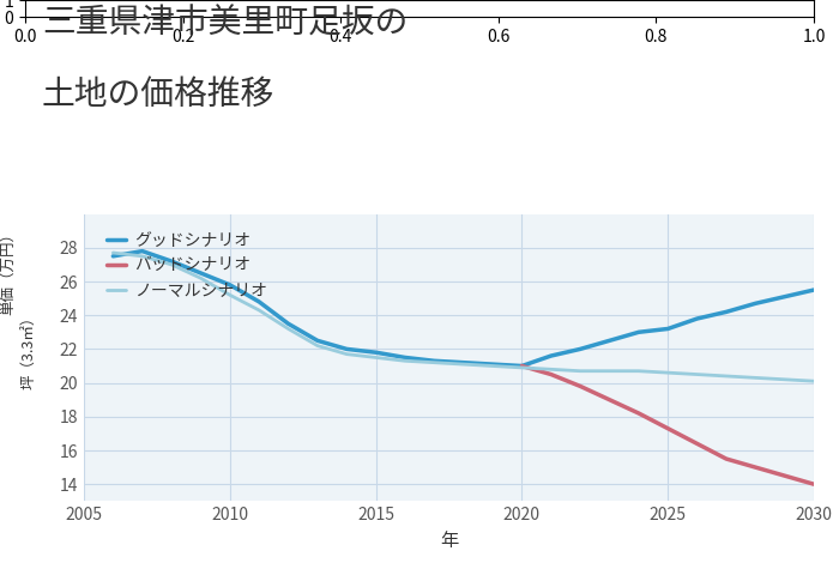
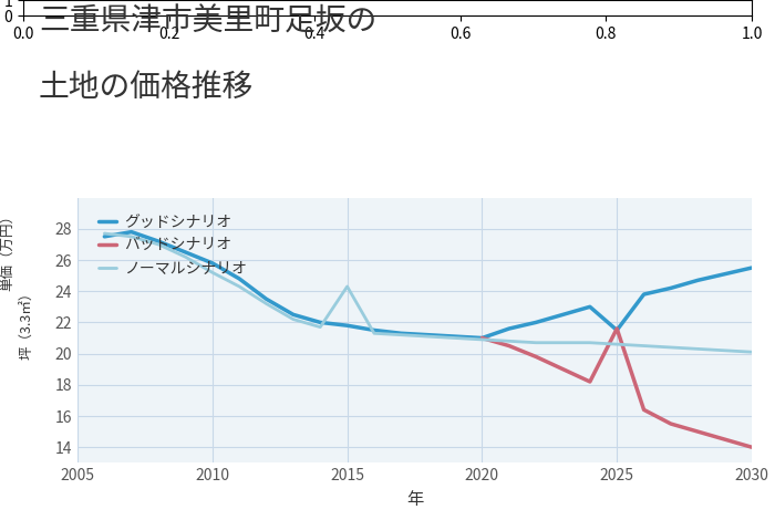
ノーマルシナリオ/2015: 21.5 -> 24.3
グッドシナリオ/2025: 23.2 -> 21.5
バッドシナリオ/2025: 17.3 -> 21.6
